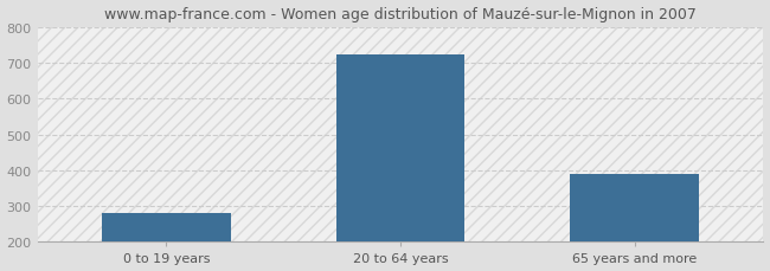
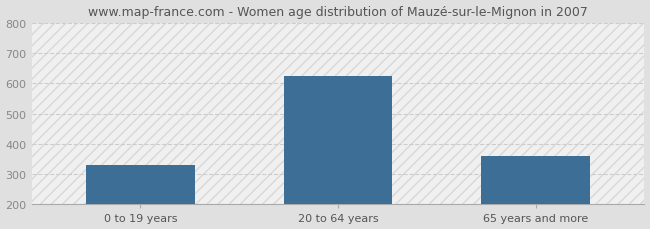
0 to 19 years: 281 -> 330
20 to 64 years: 722 -> 625
65 years and more: 390 -> 360
